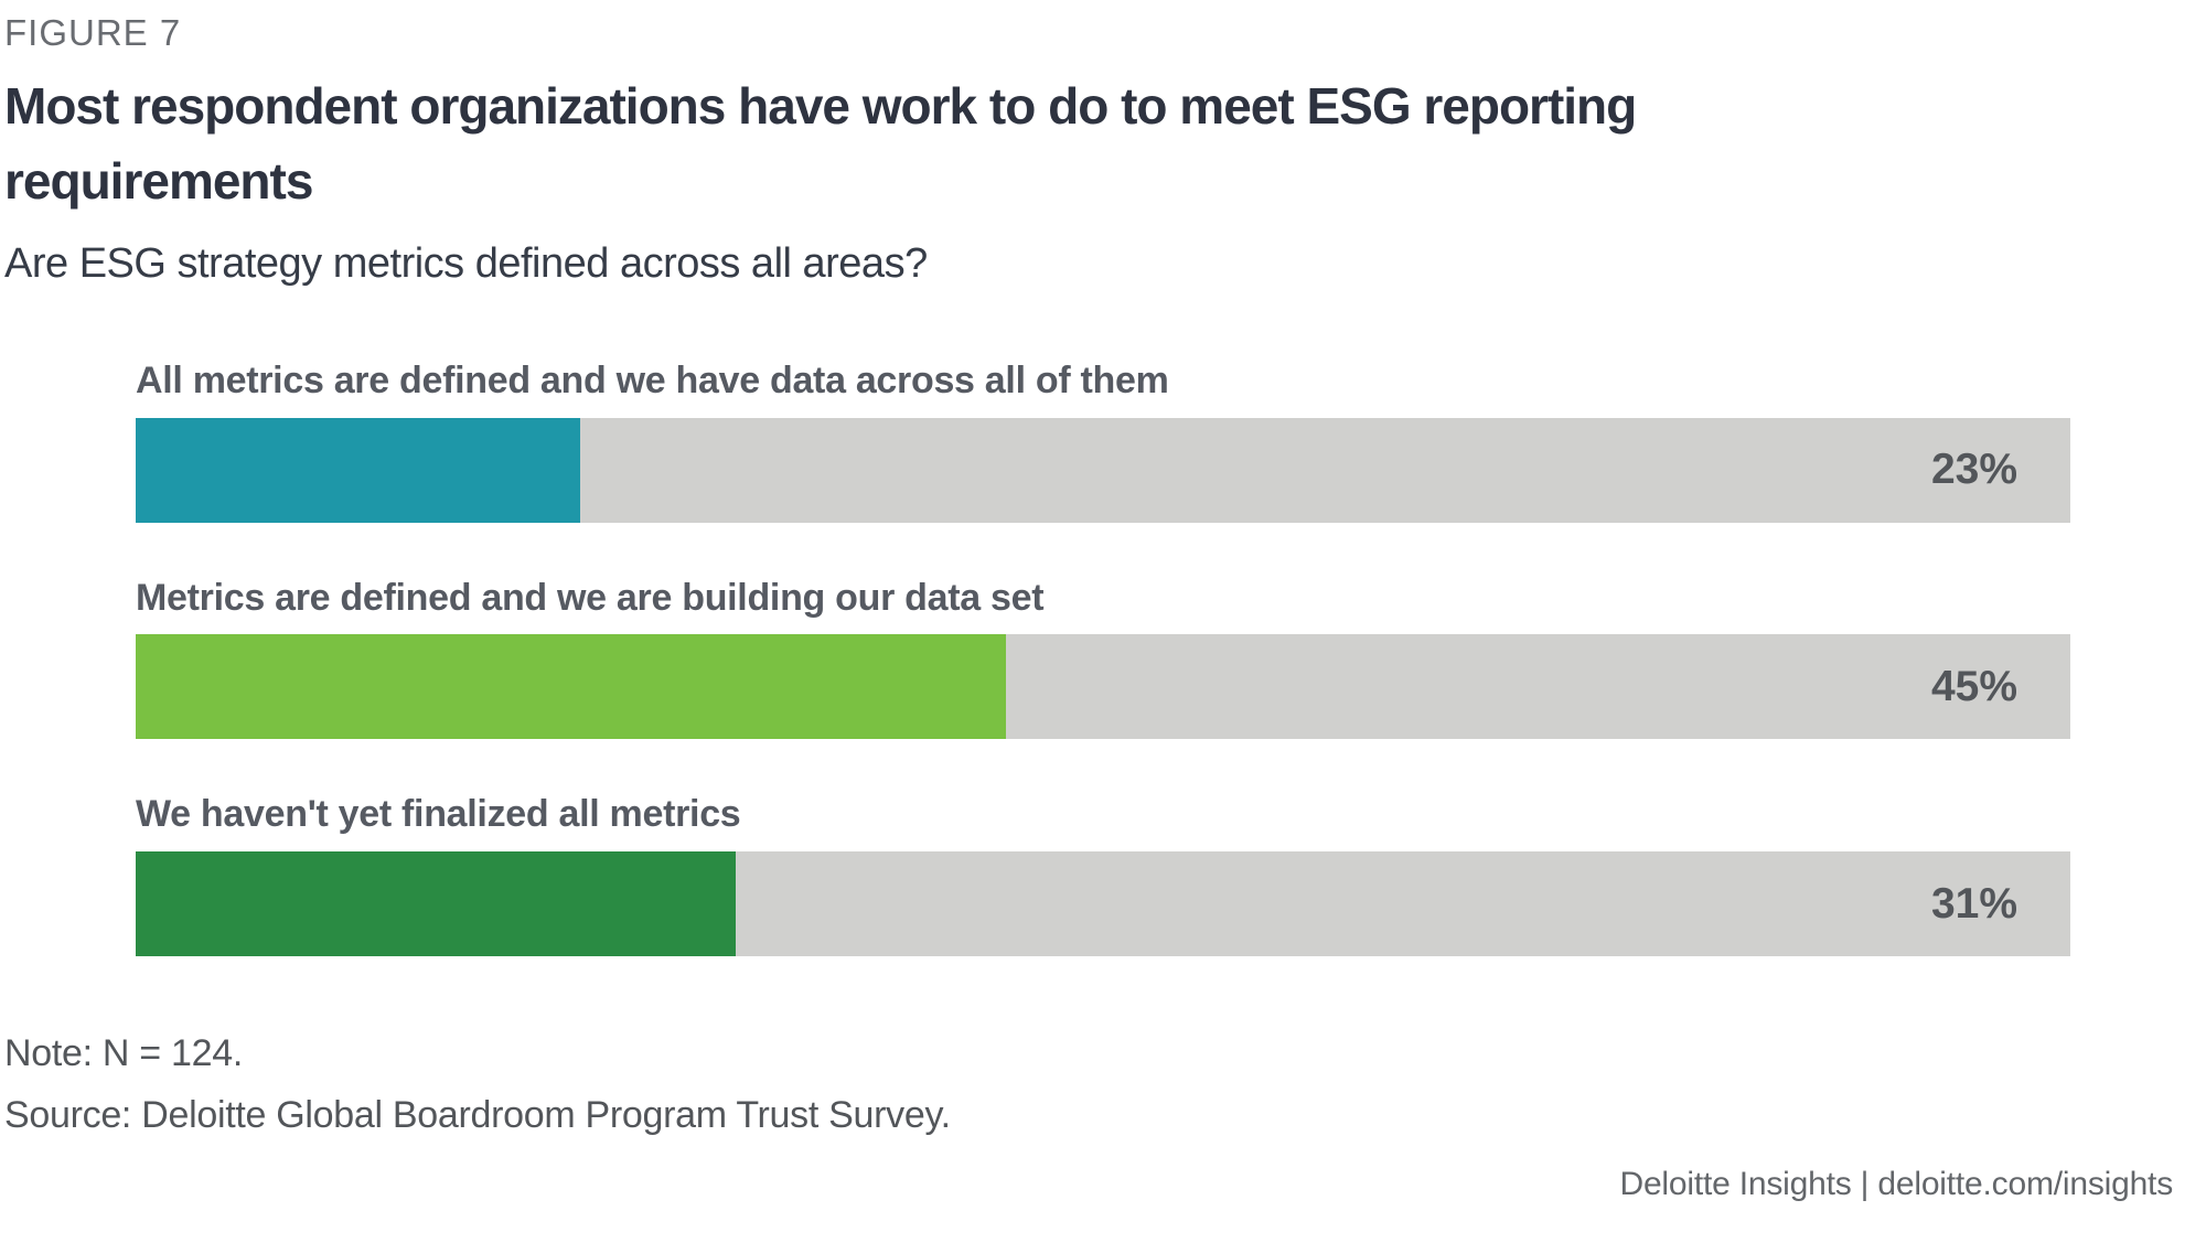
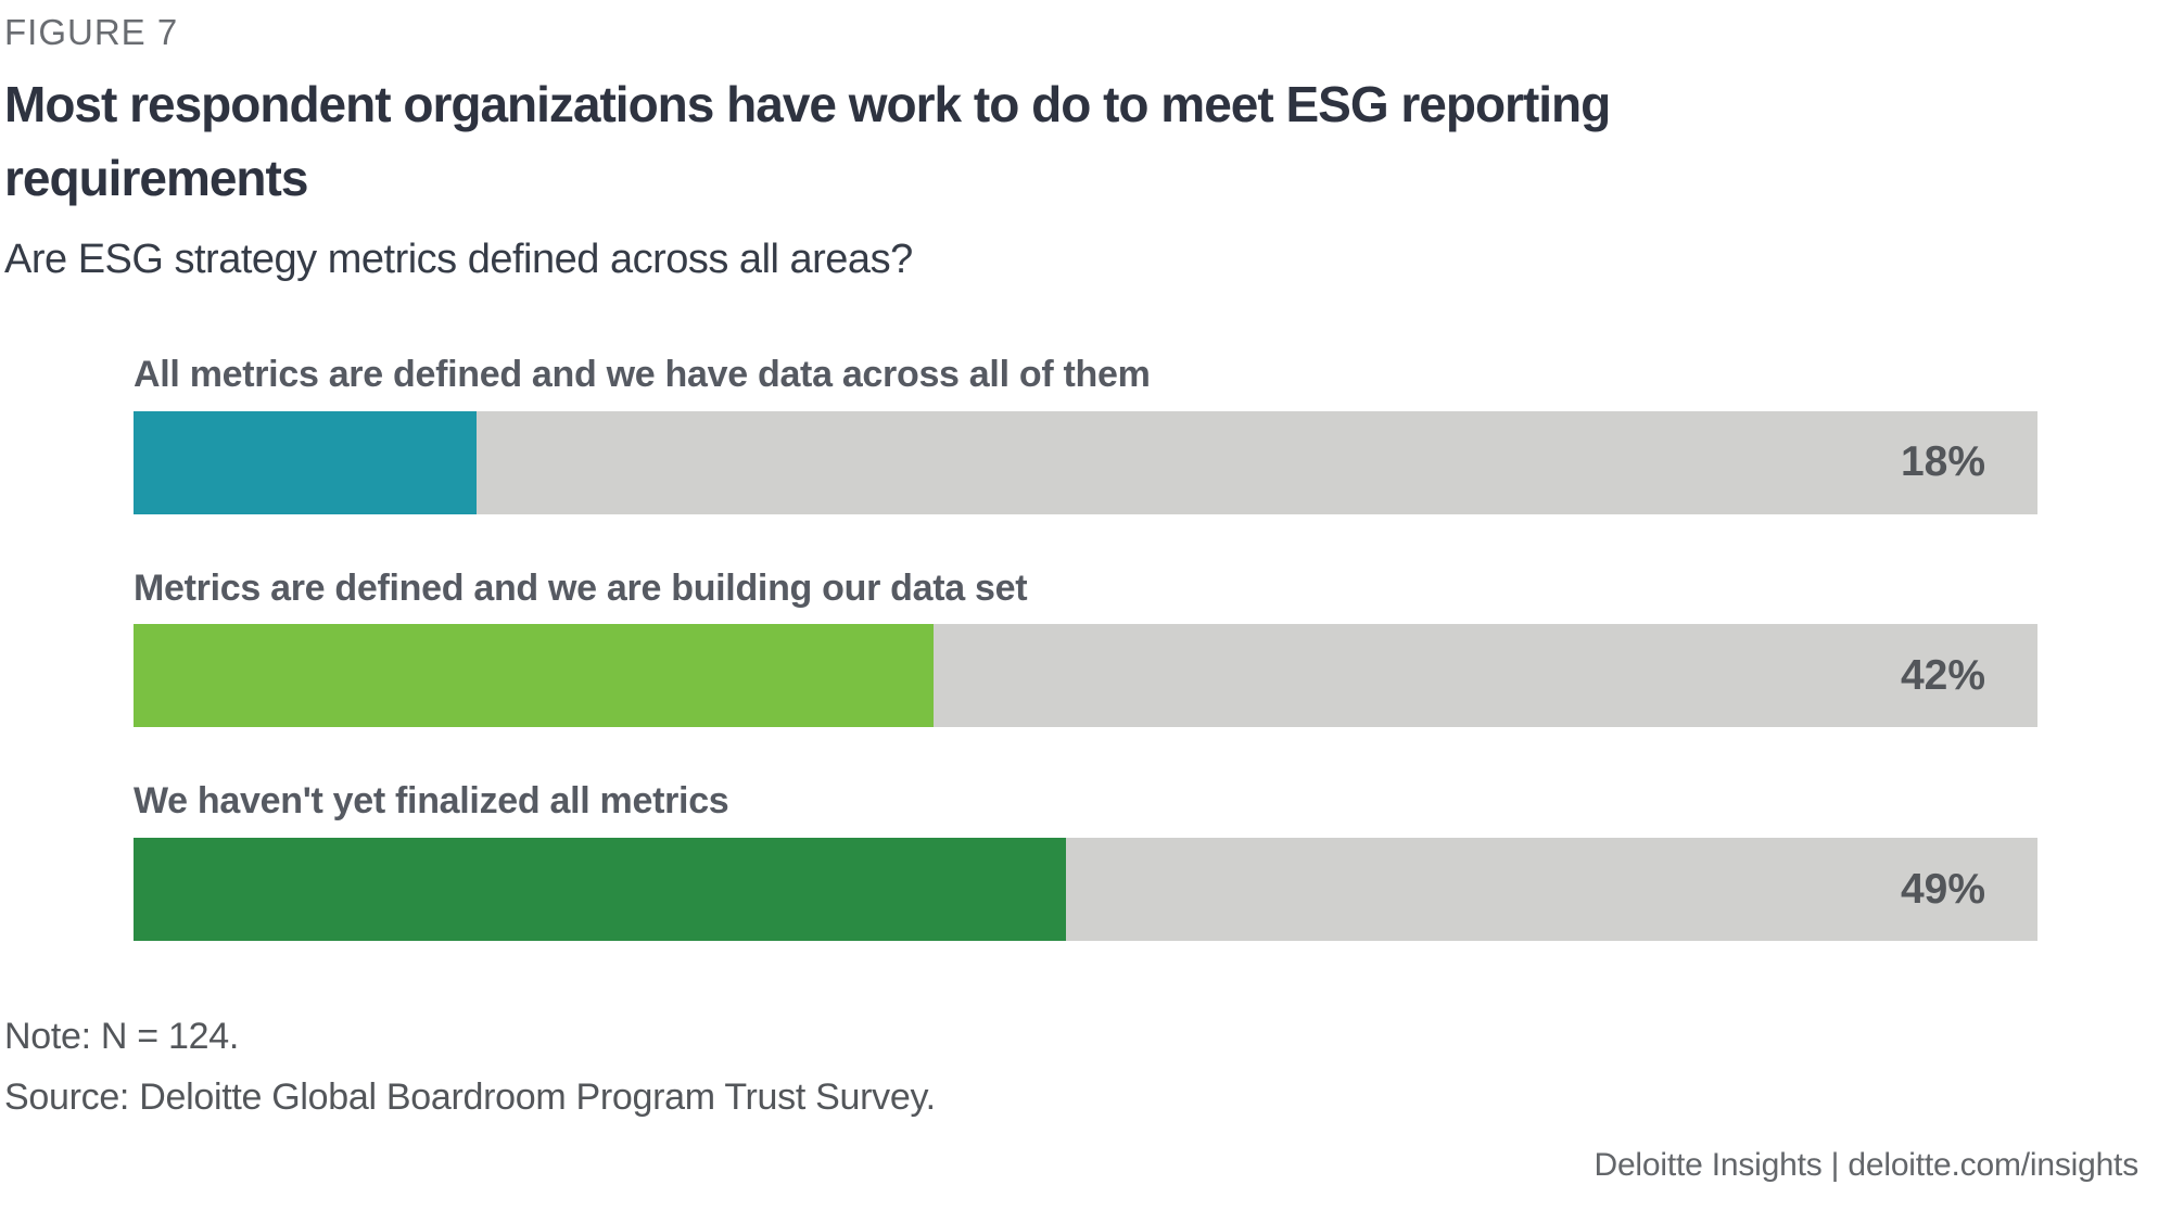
All metrics are defined and we have data across all of them: 23% -> 18%
Metrics are defined and we are building our data set: 45% -> 42%
We haven't yet finalized all metrics: 31% -> 49%
